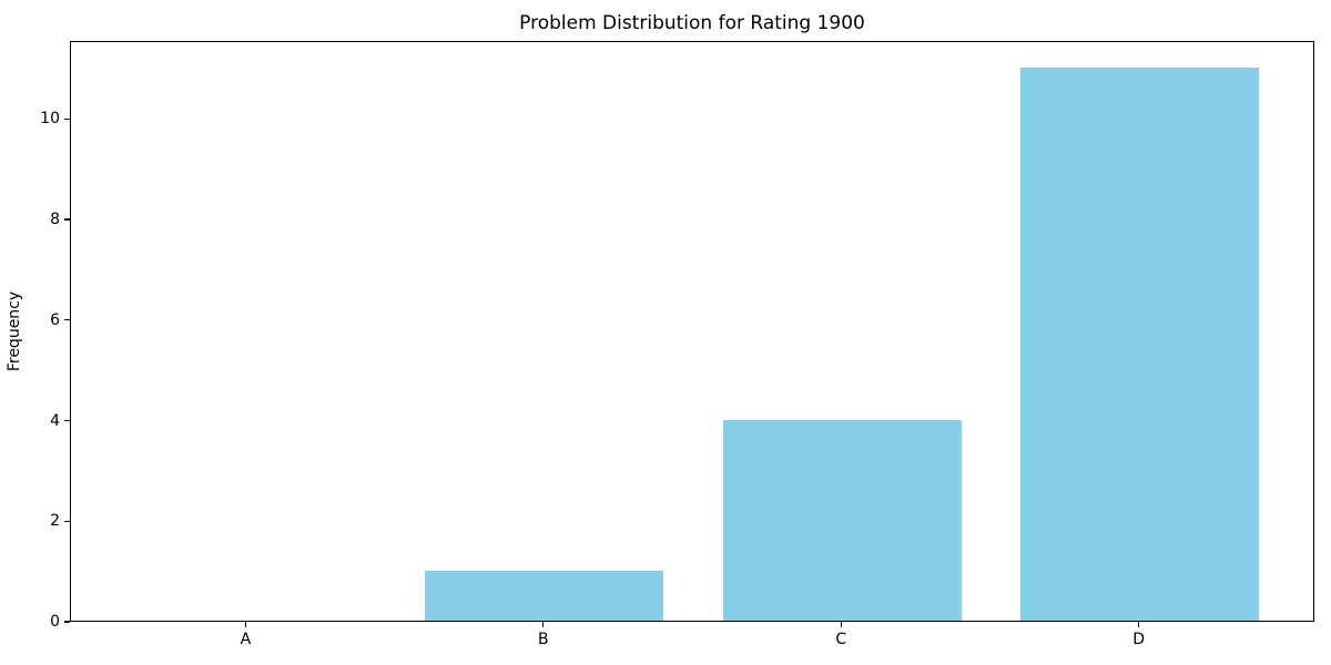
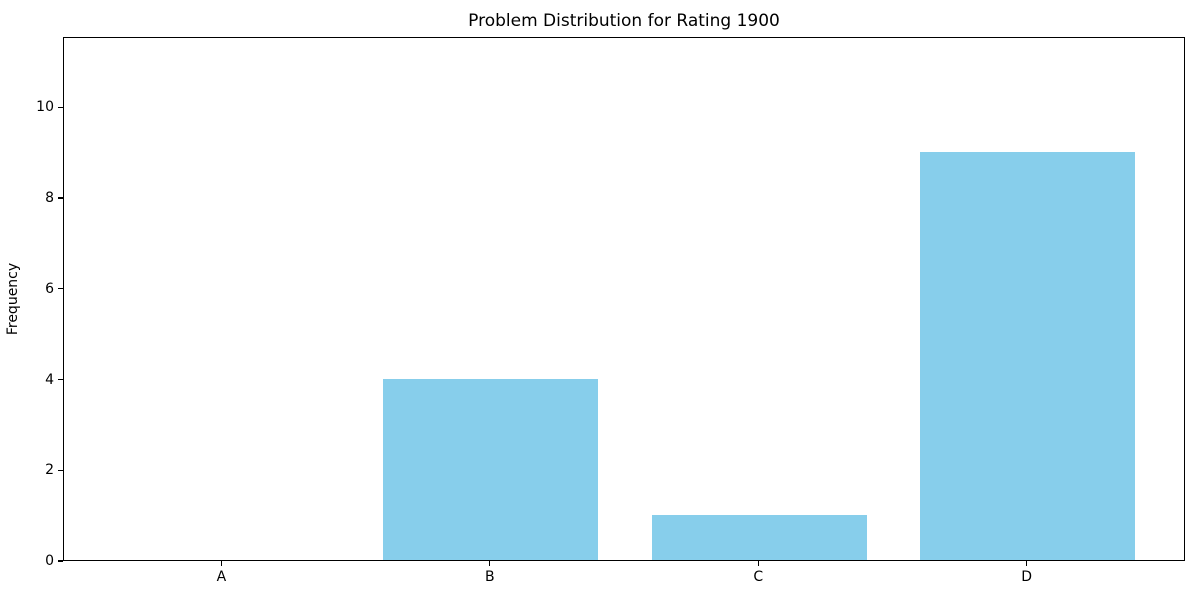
B: 1 -> 4
C: 4 -> 1
D: 11 -> 9
